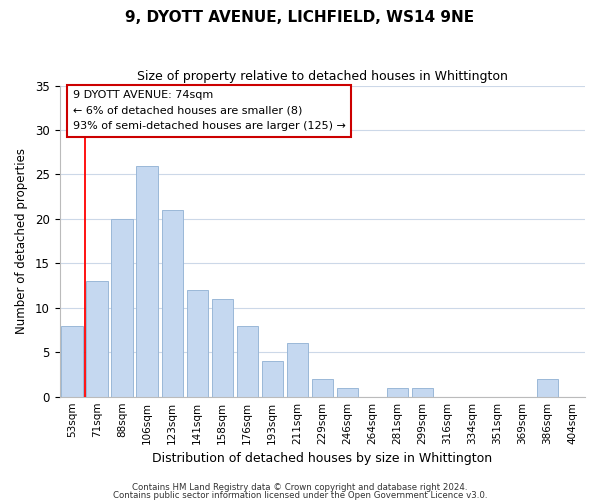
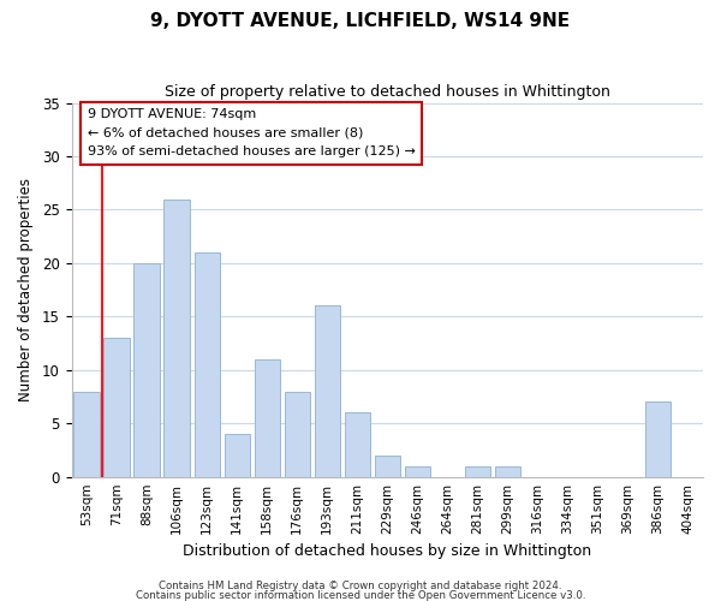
141sqm: 12 -> 4
193sqm: 4 -> 16
386sqm: 2 -> 7
